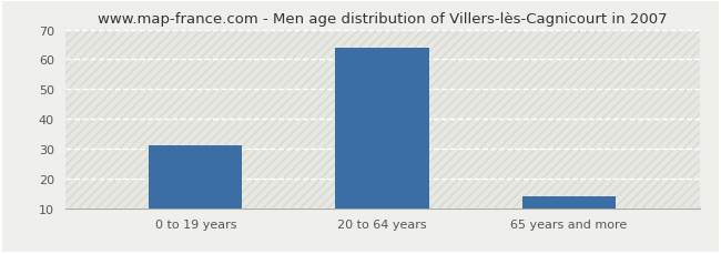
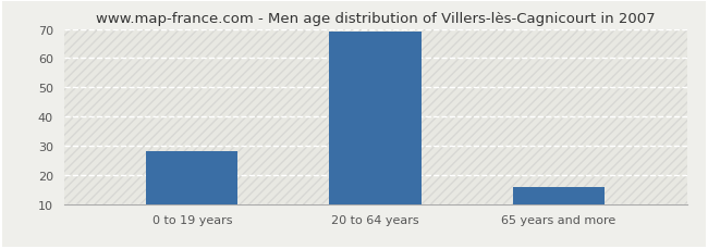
0 to 19 years: 31 -> 28
20 to 64 years: 64 -> 69
65 years and more: 14 -> 16
